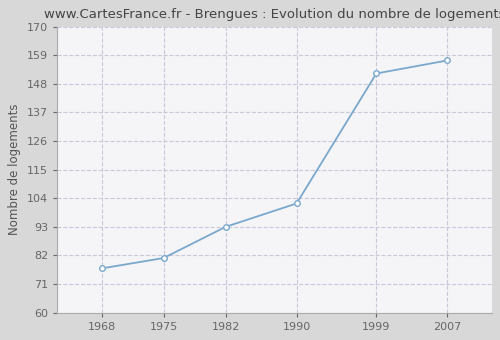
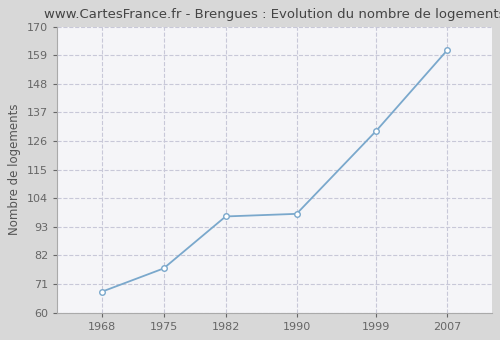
1968: 77 -> 68
1975: 81 -> 77
1982: 93 -> 97
1990: 102 -> 98
1999: 152 -> 130
2007: 157 -> 161
